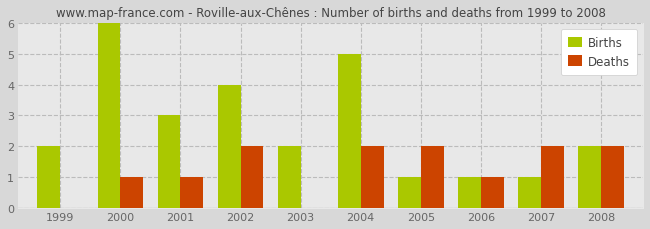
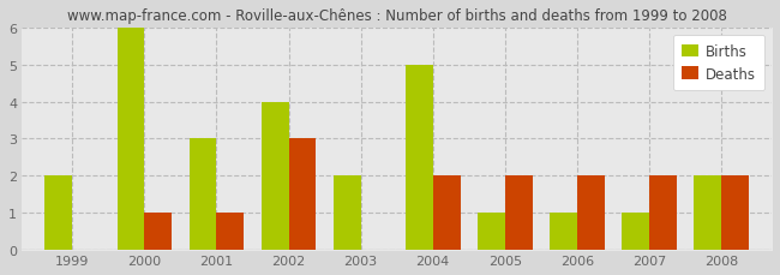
Deaths/2002: 2 -> 3
Deaths/2006: 1 -> 2
